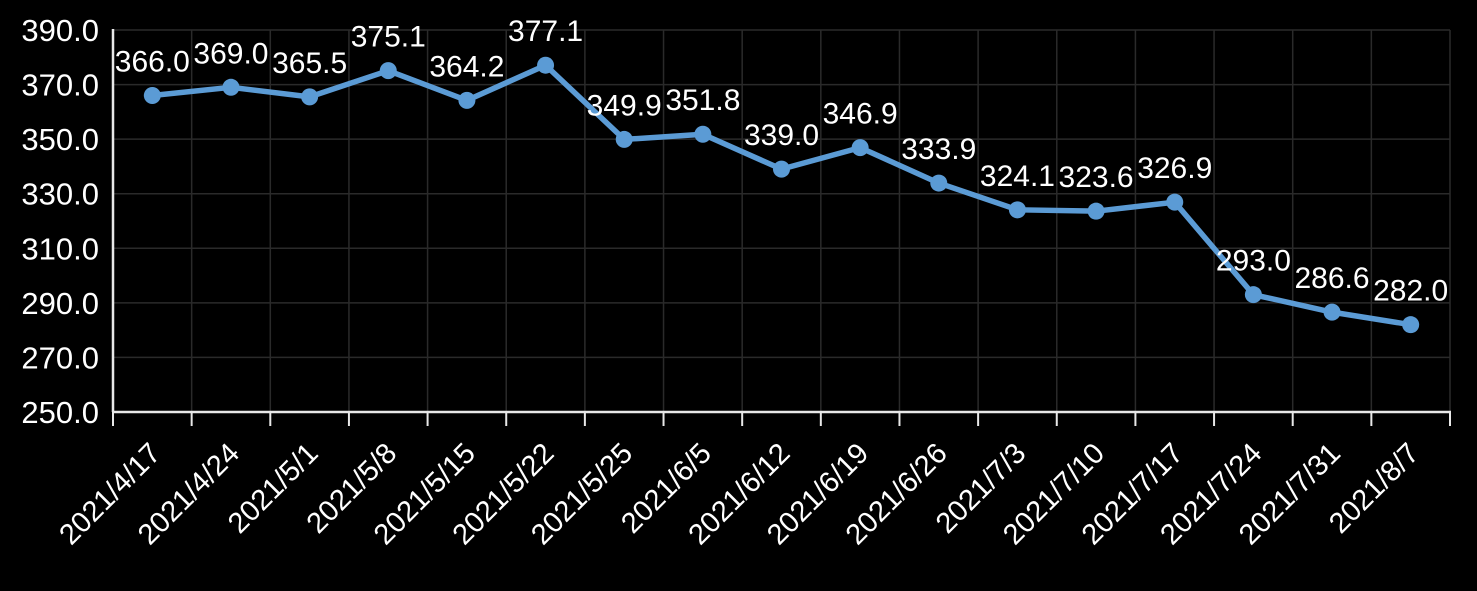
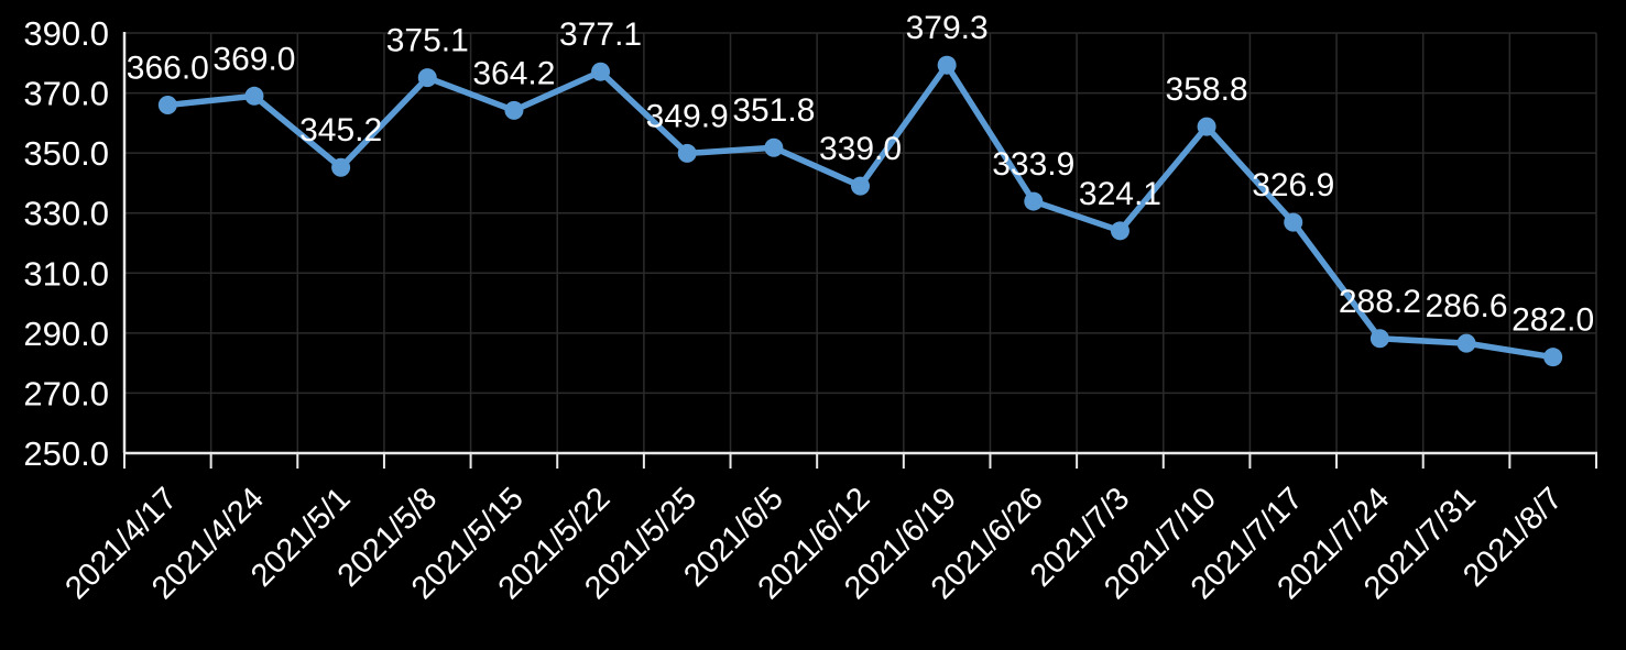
2021/5/1: 365.5 -> 345.2
2021/6/19: 346.9 -> 379.3
2021/7/10: 323.6 -> 358.8
2021/7/24: 293.0 -> 288.2
